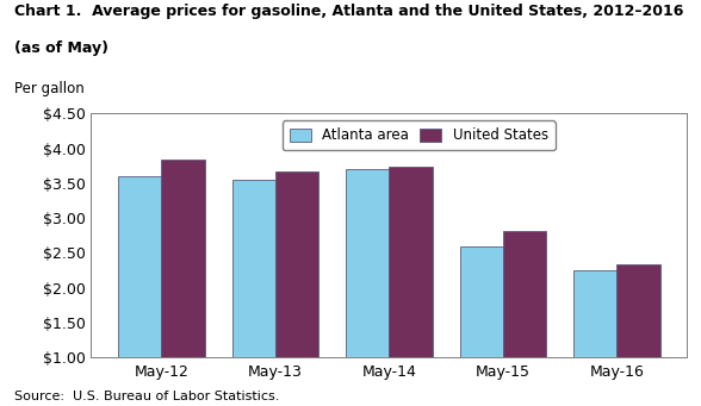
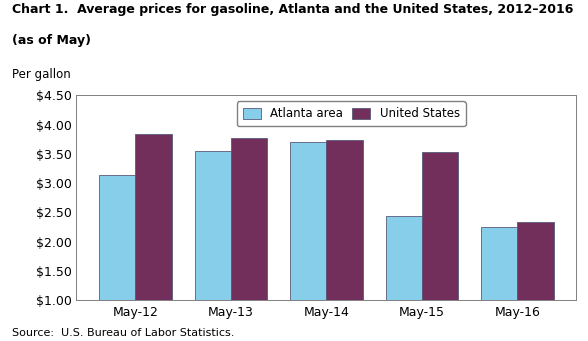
Atlanta area/May-12: $3.61 -> $3.14
United States/May-13: $3.67 -> $3.78
Atlanta area/May-15: $2.60 -> $2.44
United States/May-15: $2.82 -> $3.54
